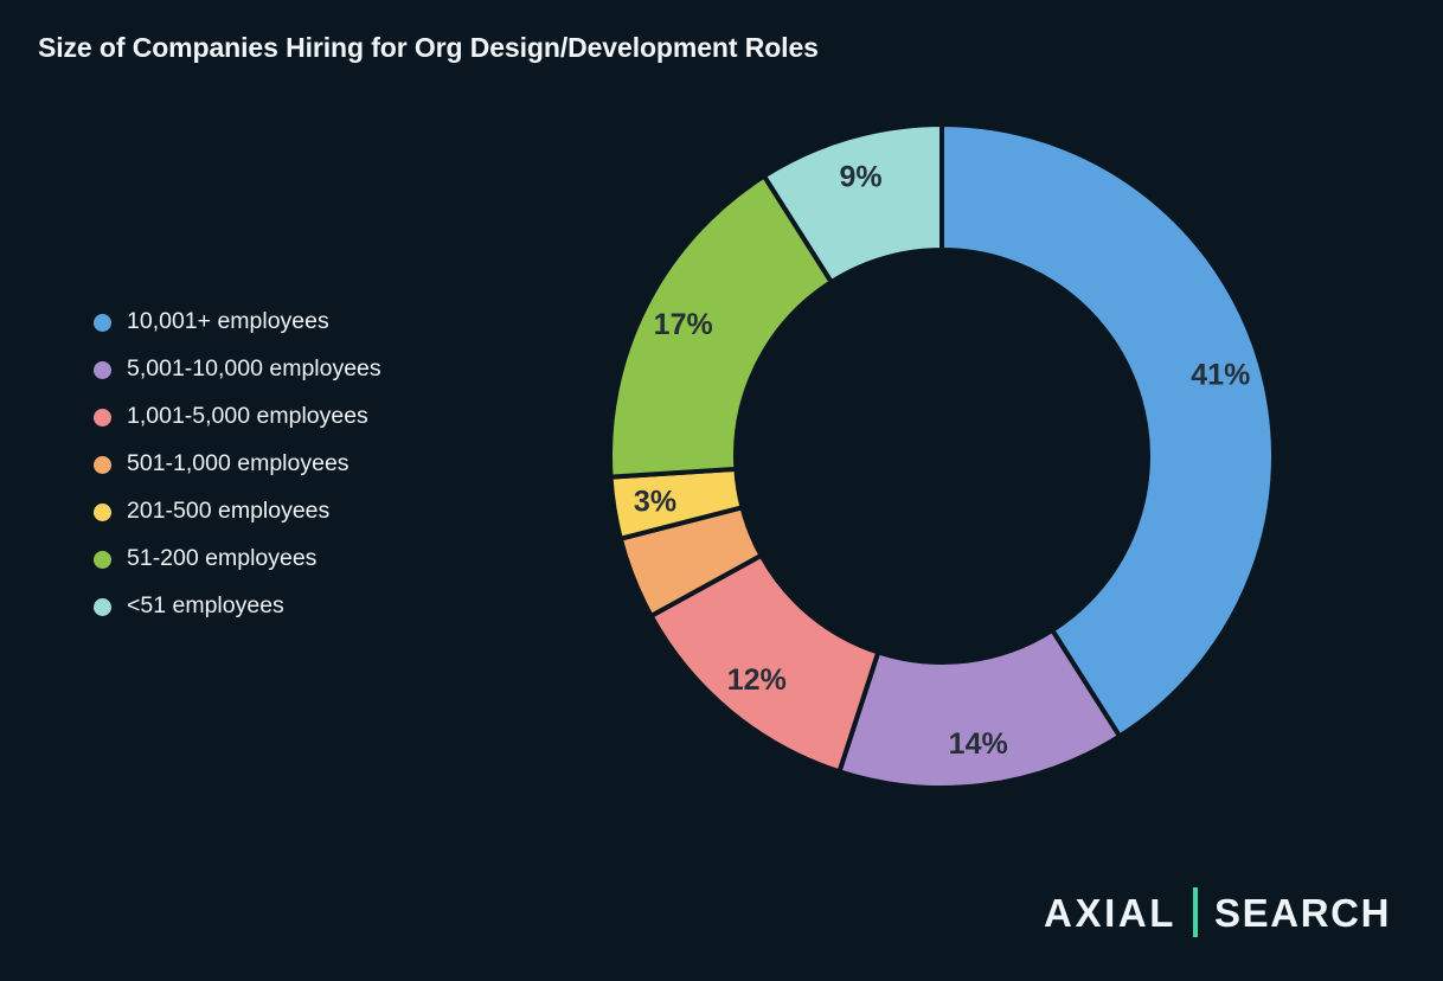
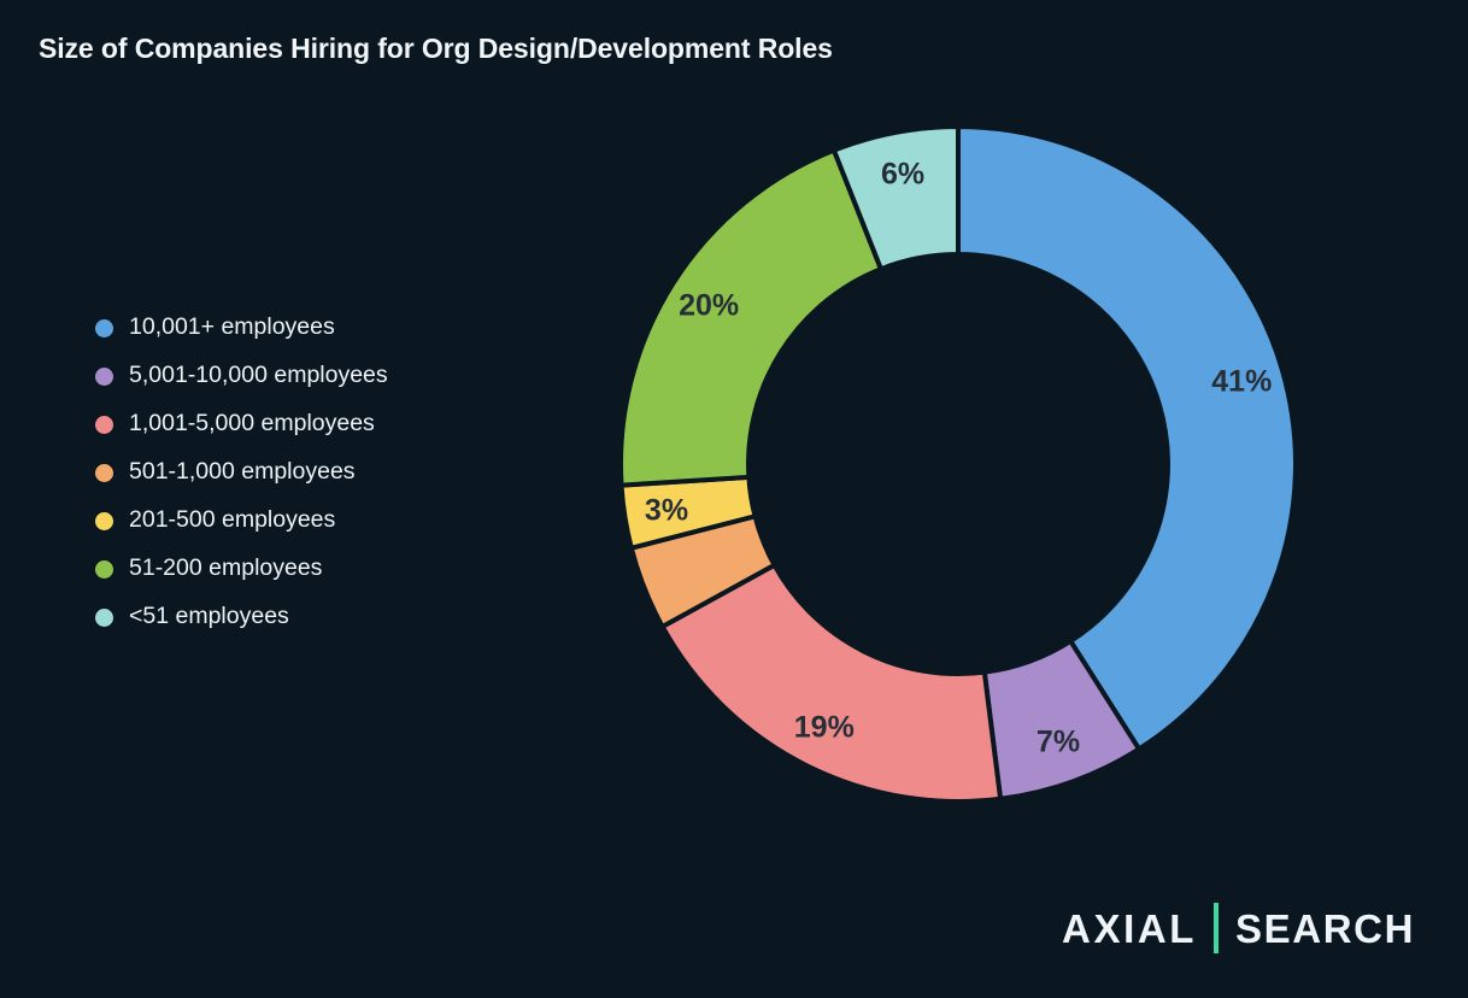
5,001-10,000 employees: 14% -> 7%
1,001-5,000 employees: 12% -> 19%
51-200 employees: 17% -> 20%
<51 employees: 9% -> 6%
